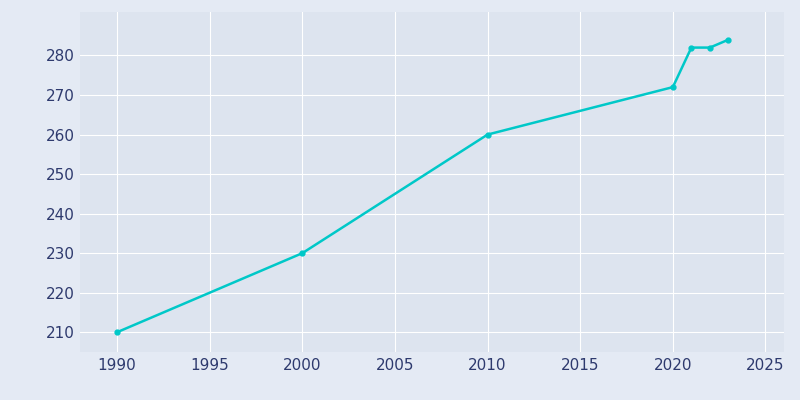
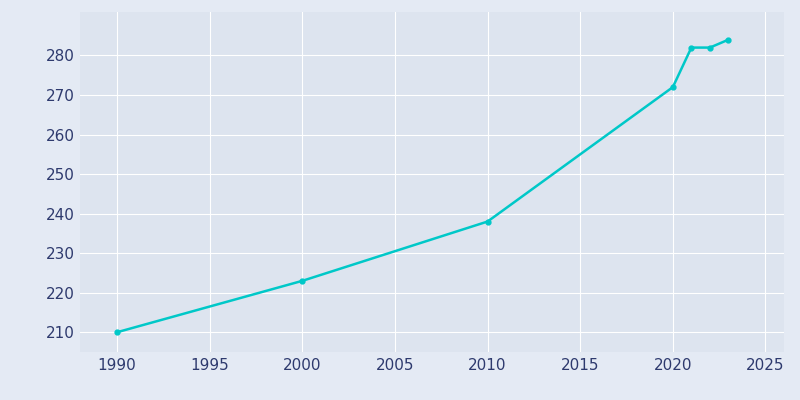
2000: 230 -> 223
2010: 260 -> 238
